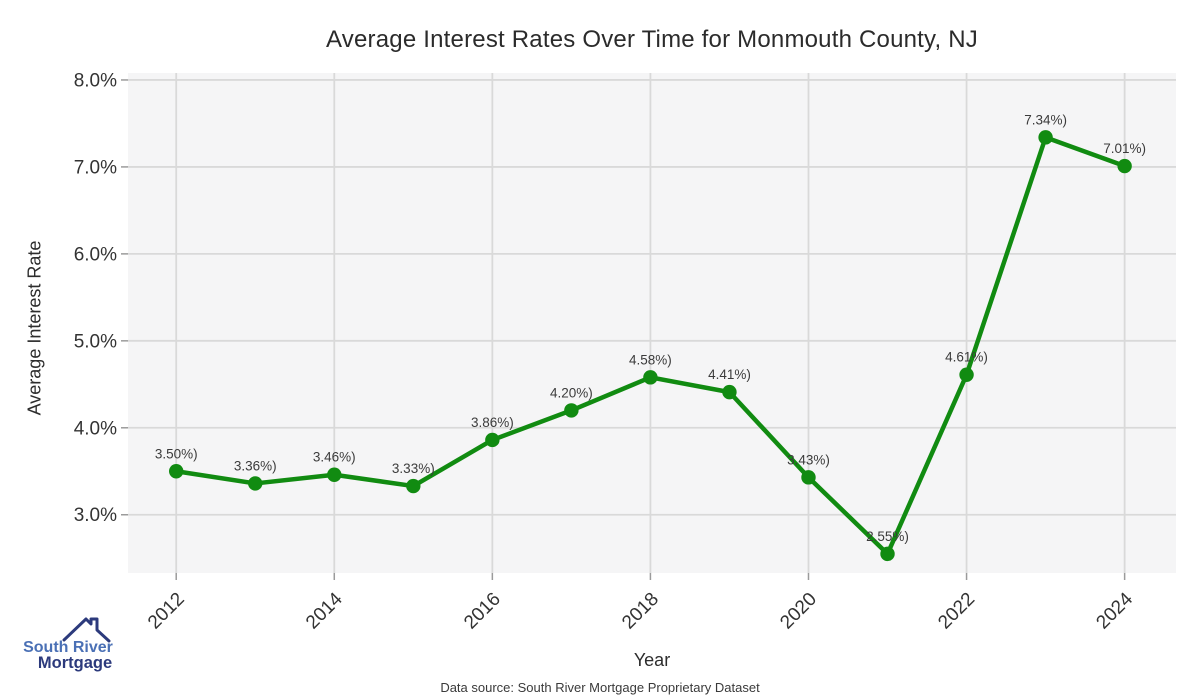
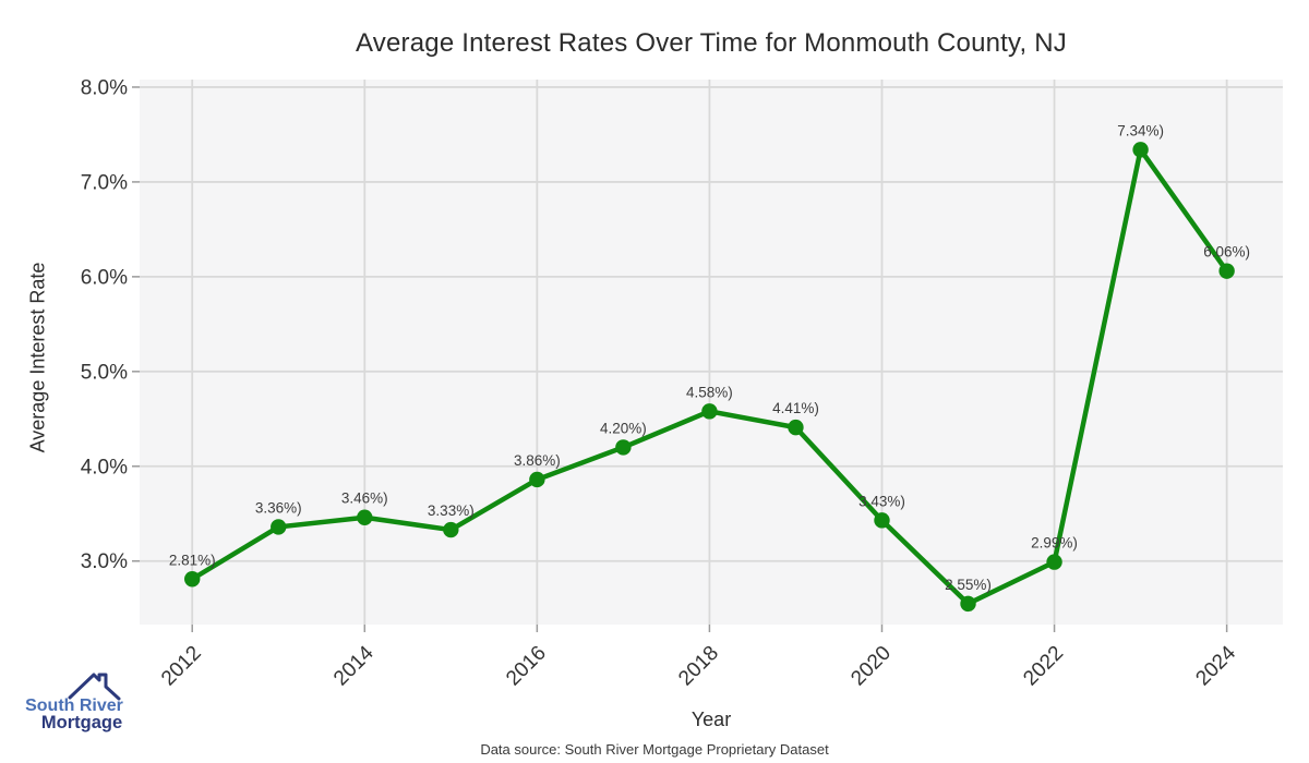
2012: 3.50% -> 2.81%
2022: 4.61% -> 2.99%
2024: 7.01% -> 6.06%
